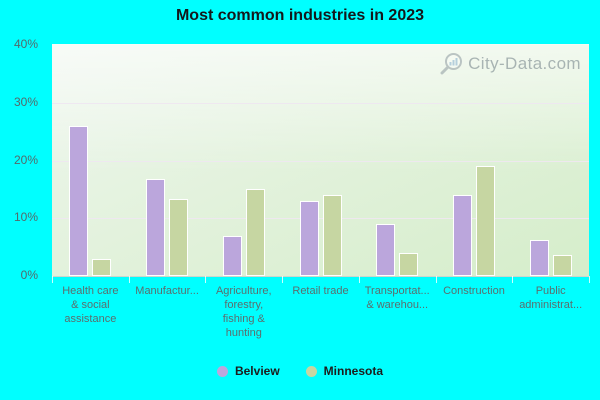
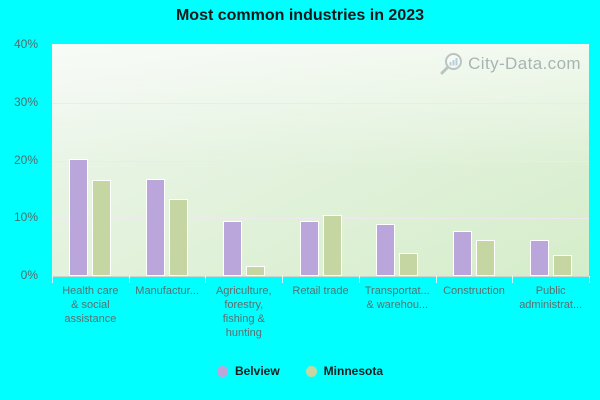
Belview/Health care & social assistance: 26% -> 20%
Minnesota/Health care & social assistance: 3% -> 17%
Belview/Agriculture, forestry, fishing & hunting: 7% -> 10%
Minnesota/Agriculture, forestry, fishing & hunting: 15% -> 2%
Belview/Retail trade: 13% -> 10%
Minnesota/Retail trade: 14% -> 10%
Belview/Construction: 14% -> 8%
Minnesota/Construction: 19% -> 6%
